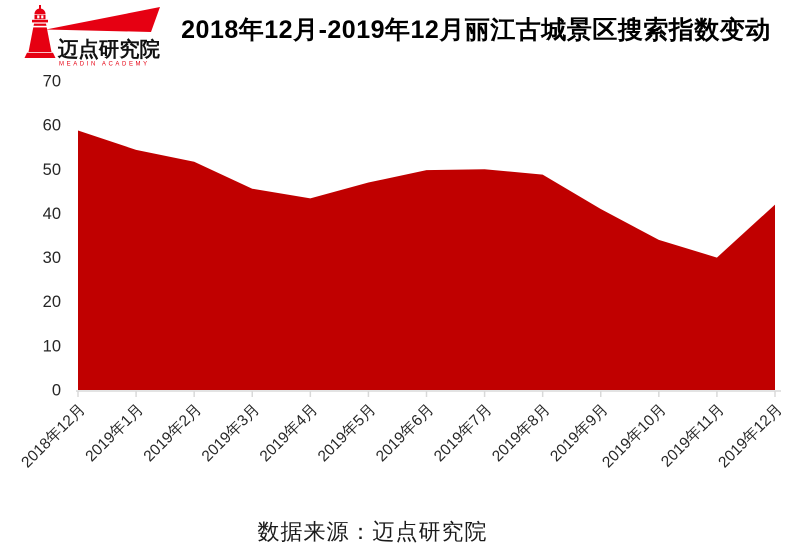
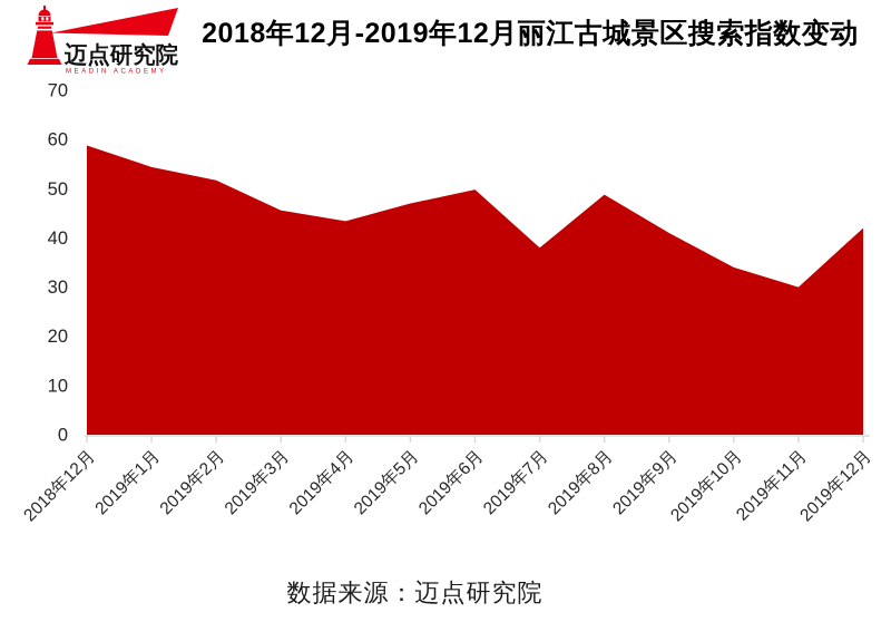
2019年7月: 50 -> 38
